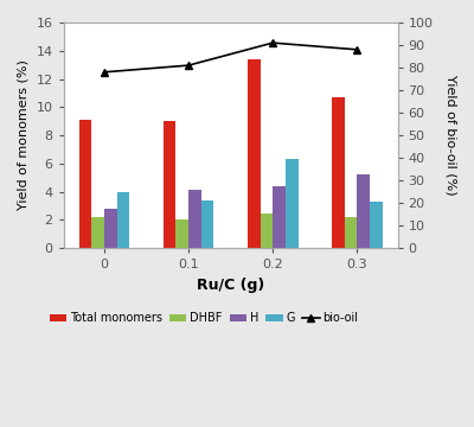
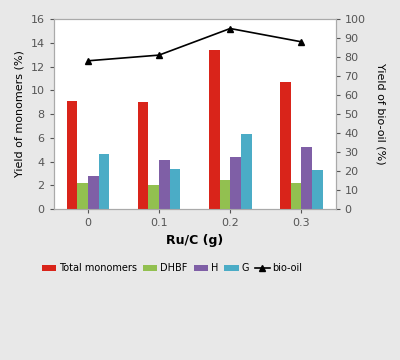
G/0: 4.0 -> 4.6
bio-oil/0.2: 91 -> 95
